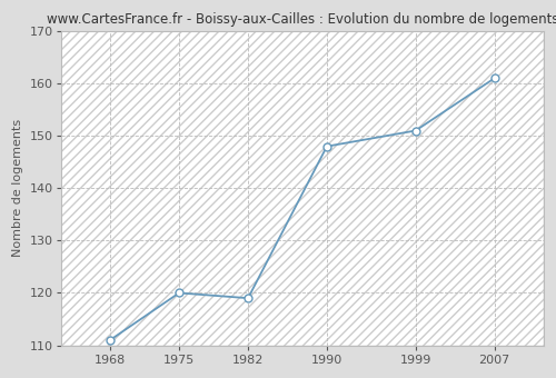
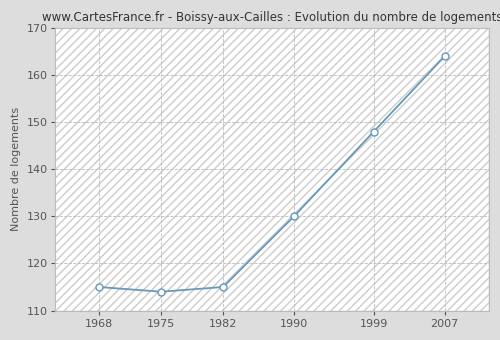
1968: 111 -> 115
1975: 120 -> 114
1982: 119 -> 115
1990: 148 -> 130
1999: 151 -> 148
2007: 161 -> 164
